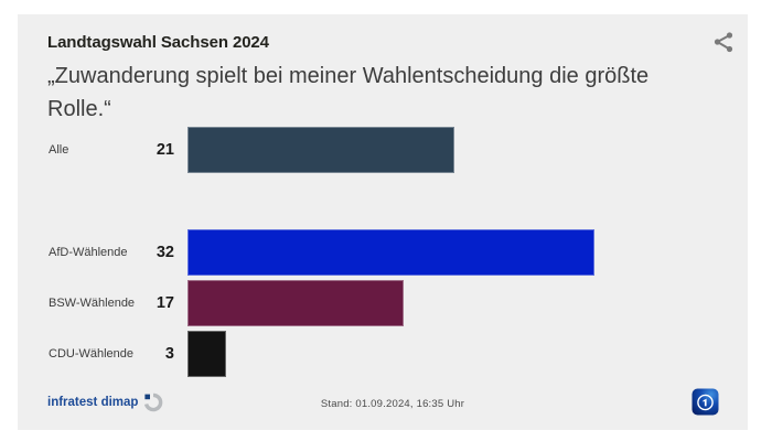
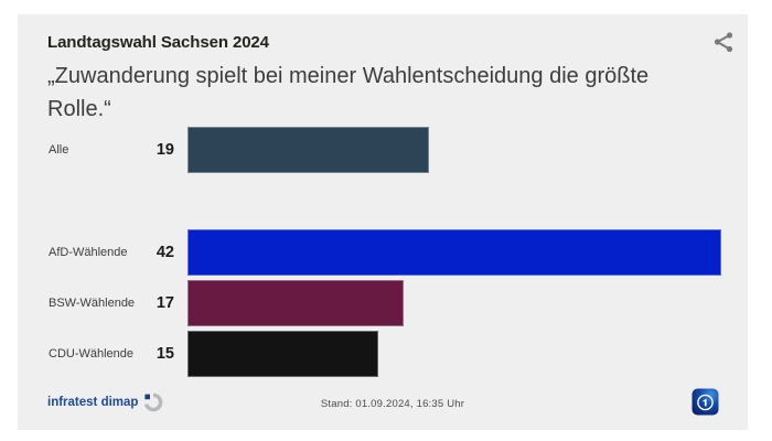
Alle: 21 -> 19
AfD-Wählende: 32 -> 42
CDU-Wählende: 3 -> 15
